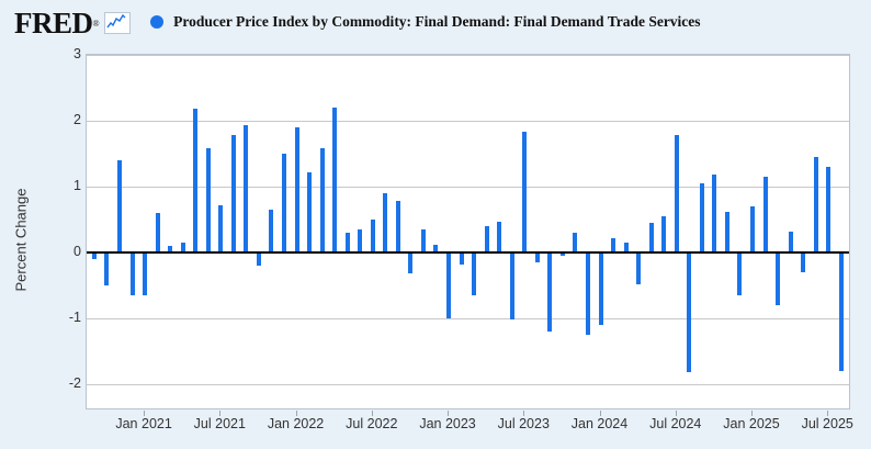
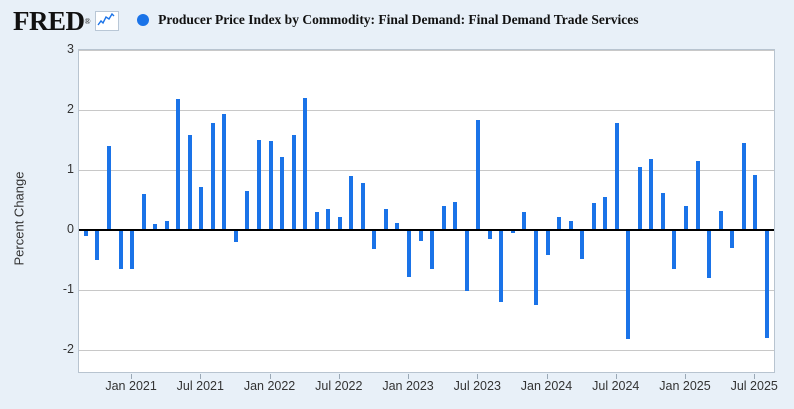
Jan 2022: 1.9 -> 1.5
Jul 2022: 0.5 -> 0.2
Jan 2023: -1.0 -> -0.8
Jan 2024: -1.1 -> -0.4
Jan 2025: 0.7 -> 0.4
Jul 2025: 1.3 -> 0.9
